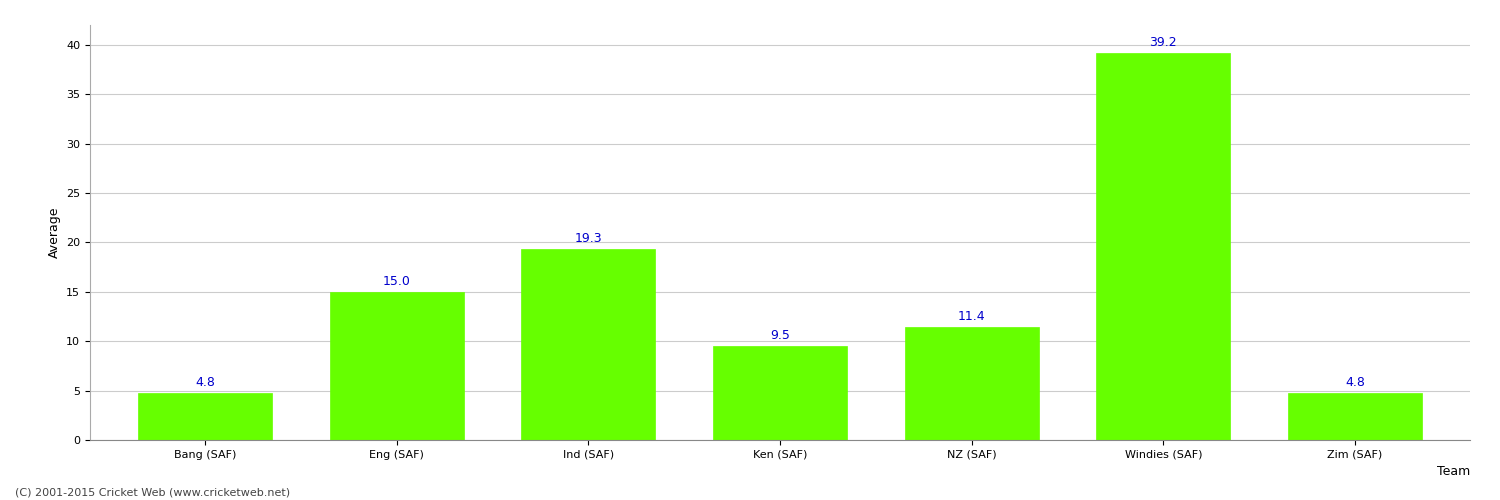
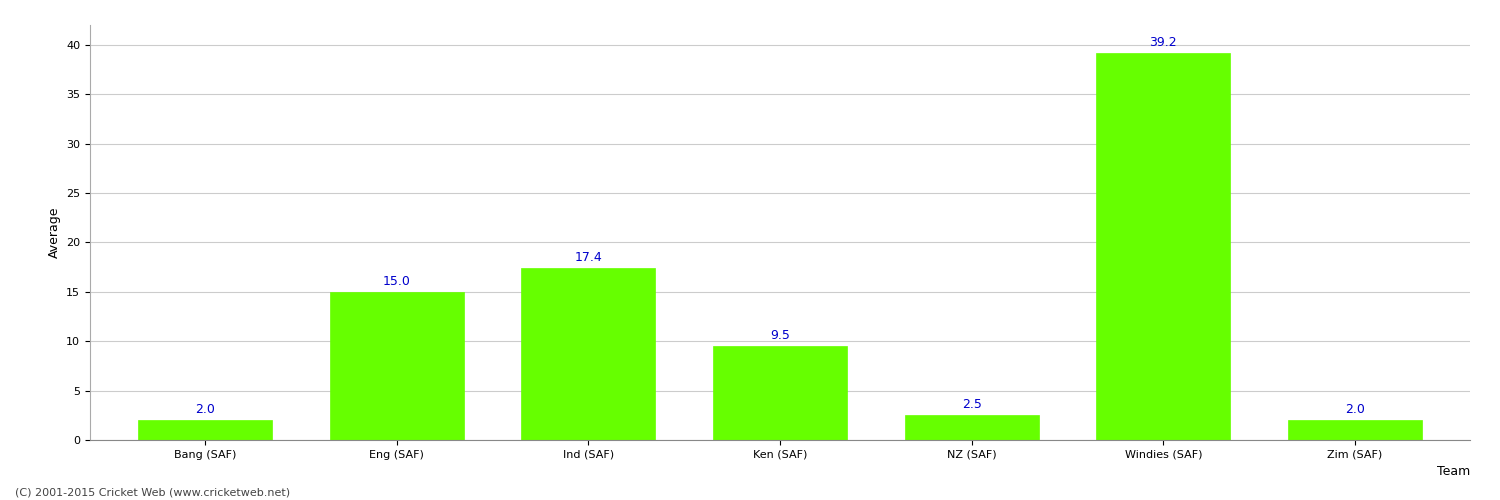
Bang (SAF): 4.8 -> 2.0
Ind (SAF): 19.3 -> 17.4
NZ (SAF): 11.4 -> 2.5
Zim (SAF): 4.8 -> 2.0
